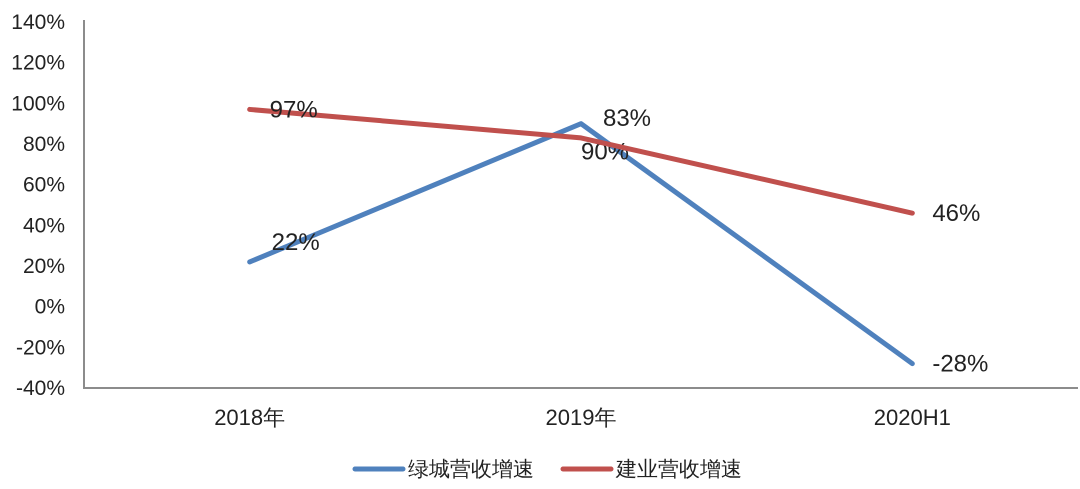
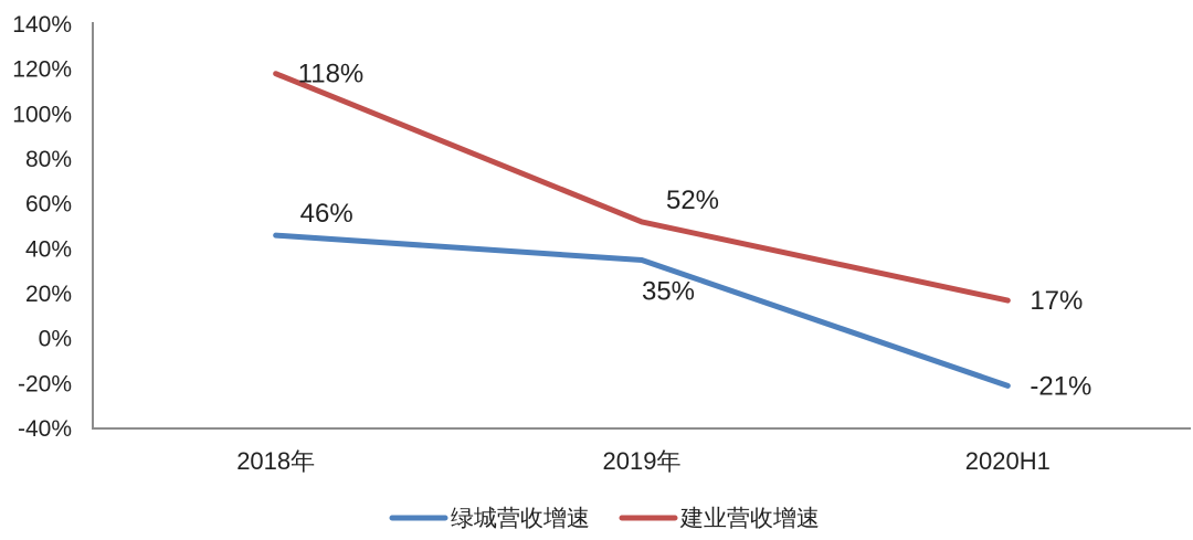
绿城营收增速/2018年: 22% -> 46%
建业营收增速/2018年: 97% -> 118%
绿城营收增速/2019年: 90% -> 35%
建业营收增速/2019年: 83% -> 52%
绿城营收增速/2020H1: -28% -> -21%
建业营收增速/2020H1: 46% -> 17%
